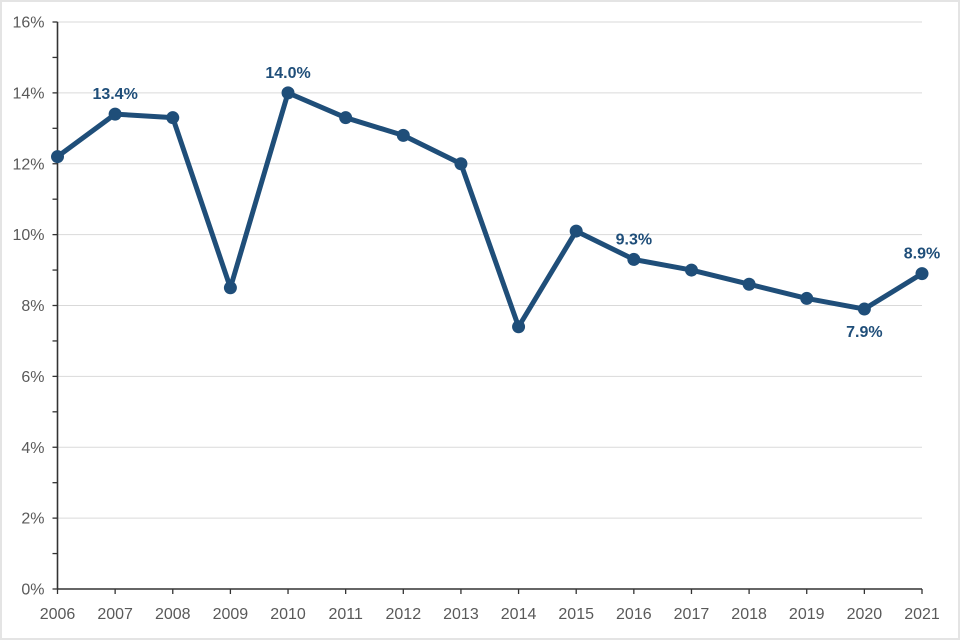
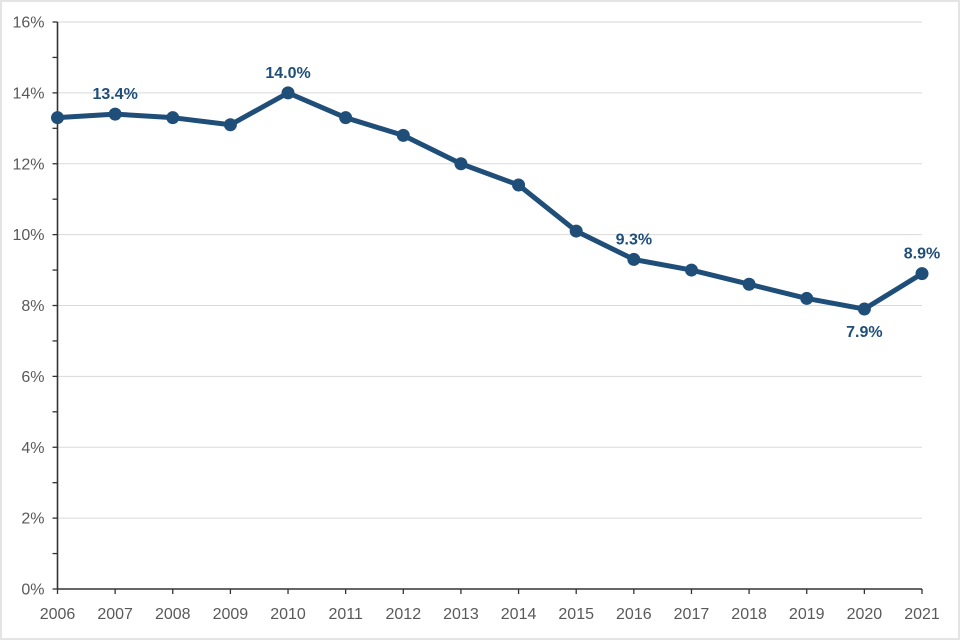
2006: 12.2% -> 13.3%
2009: 8.5% -> 13.1%
2014: 7.4% -> 11.4%
